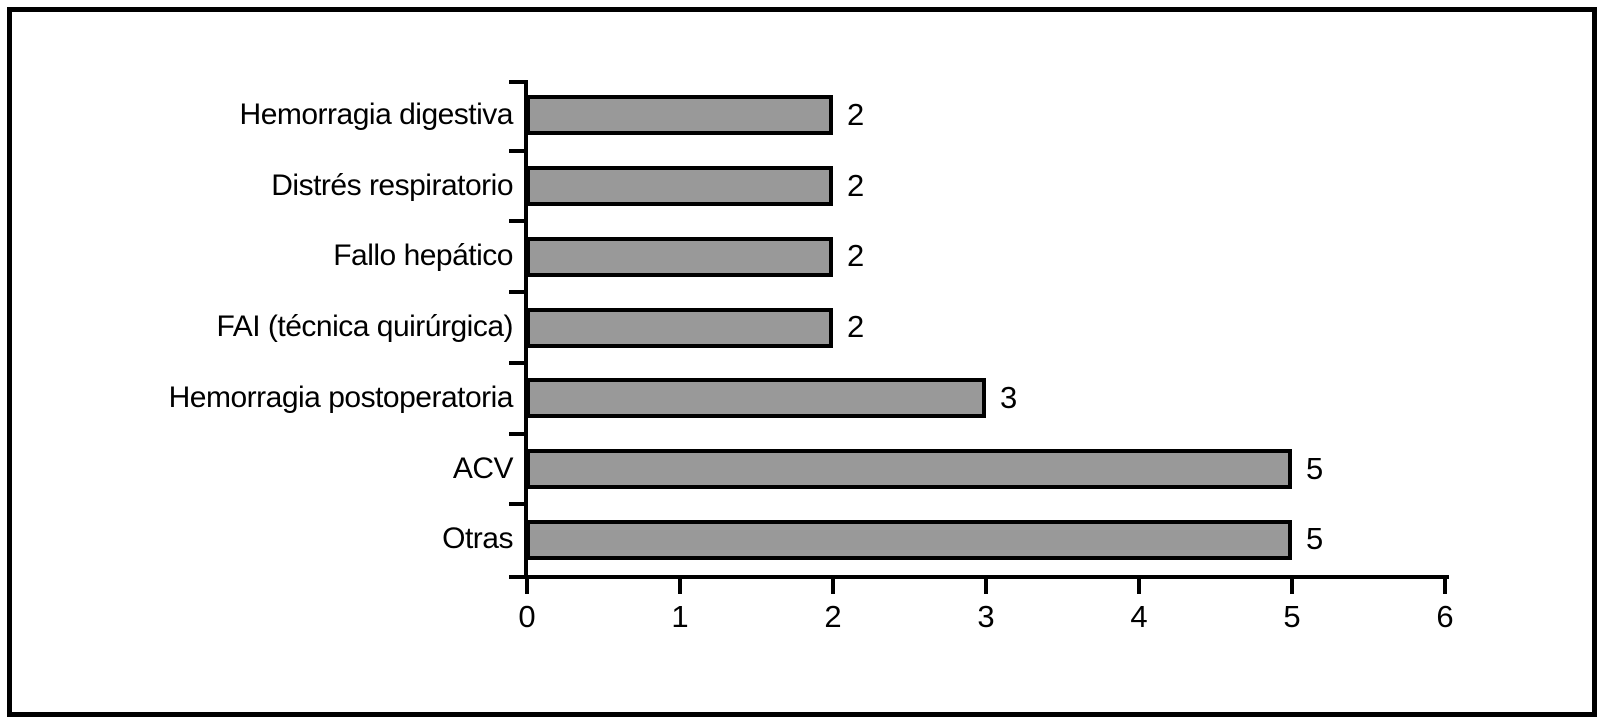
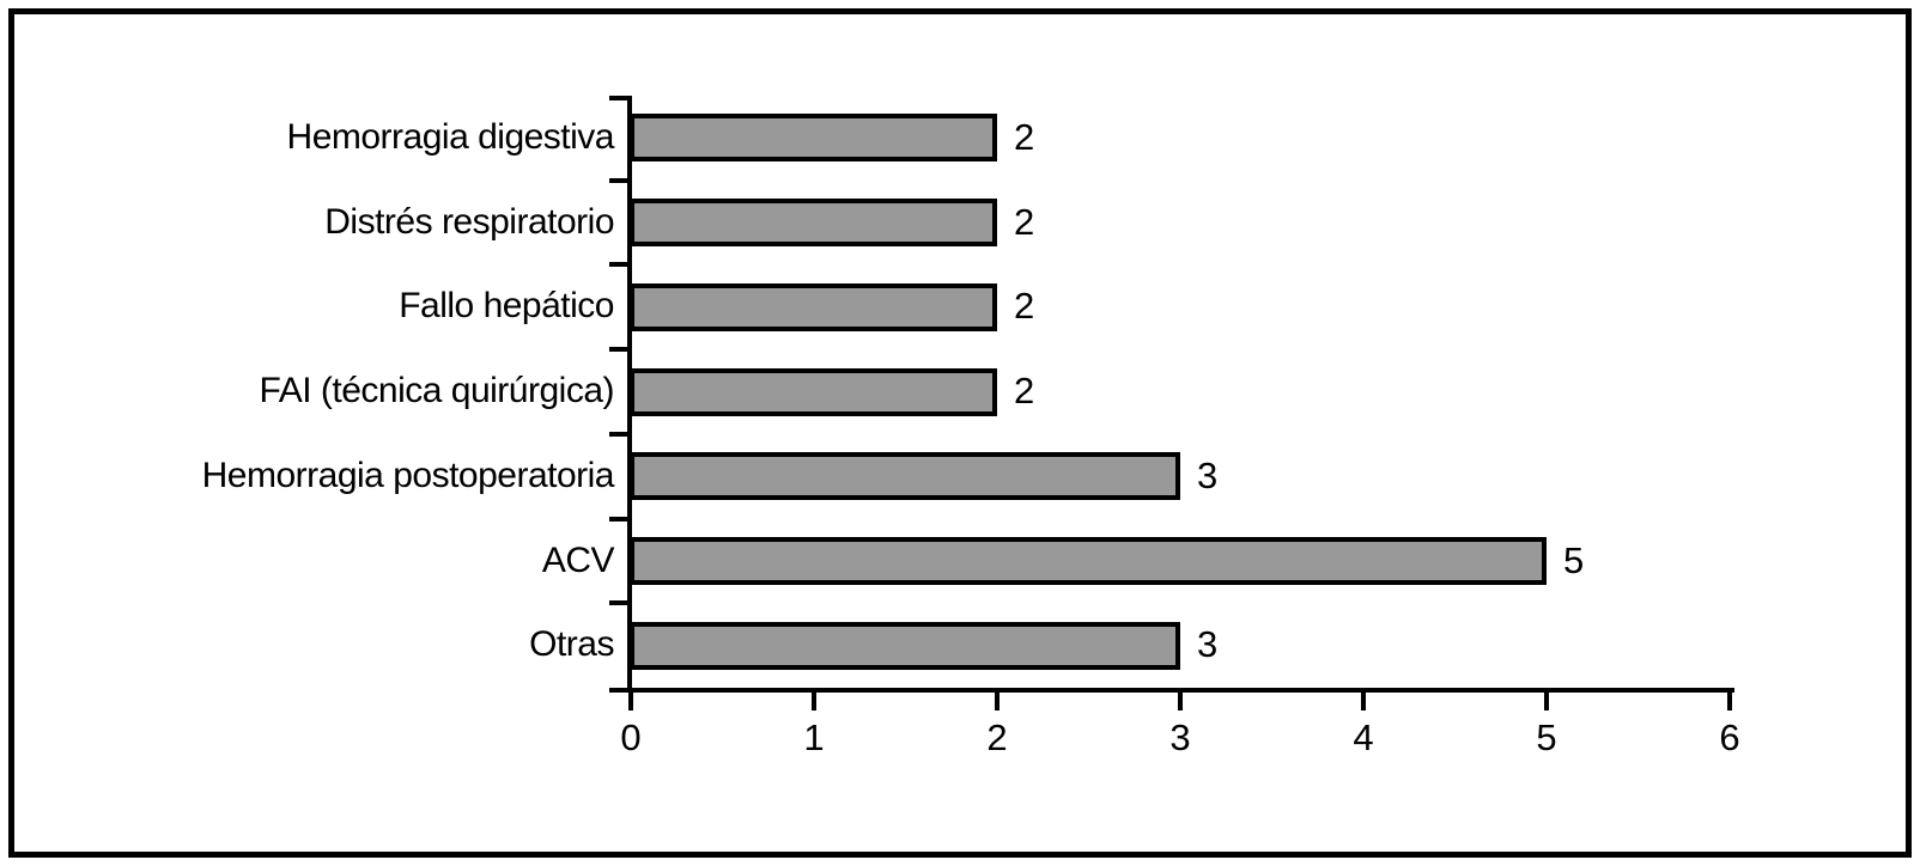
Otras: 5 -> 3
